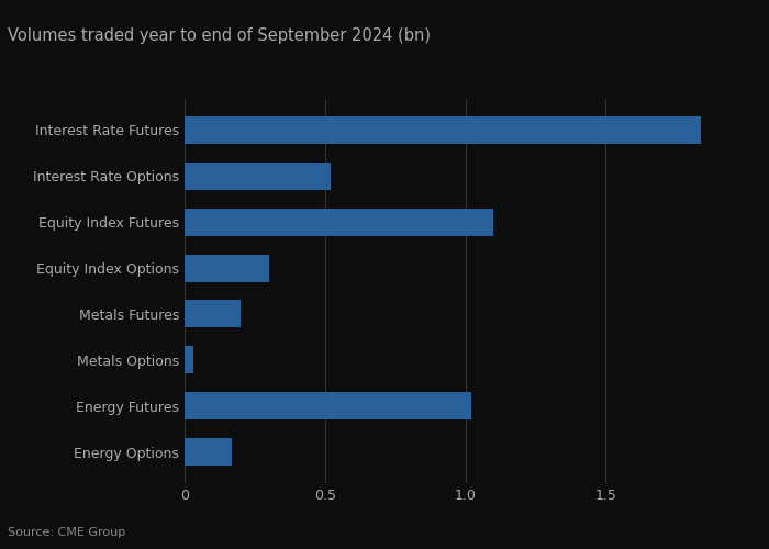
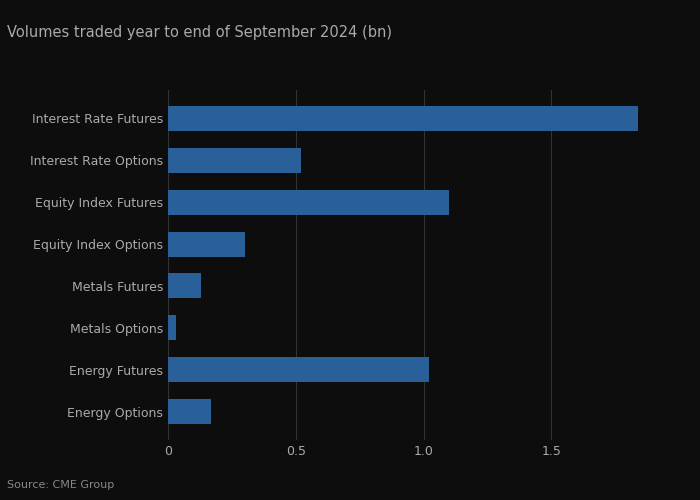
Metals Futures: 0.20 -> 0.13
